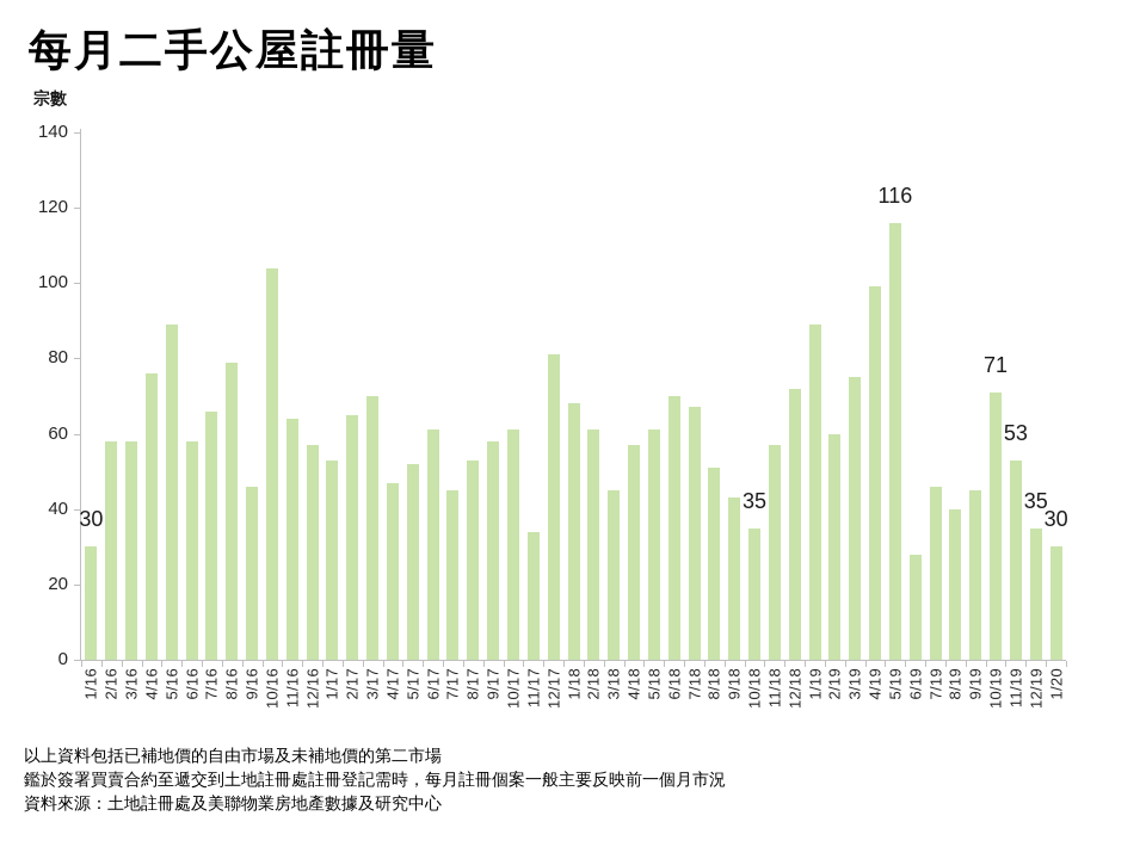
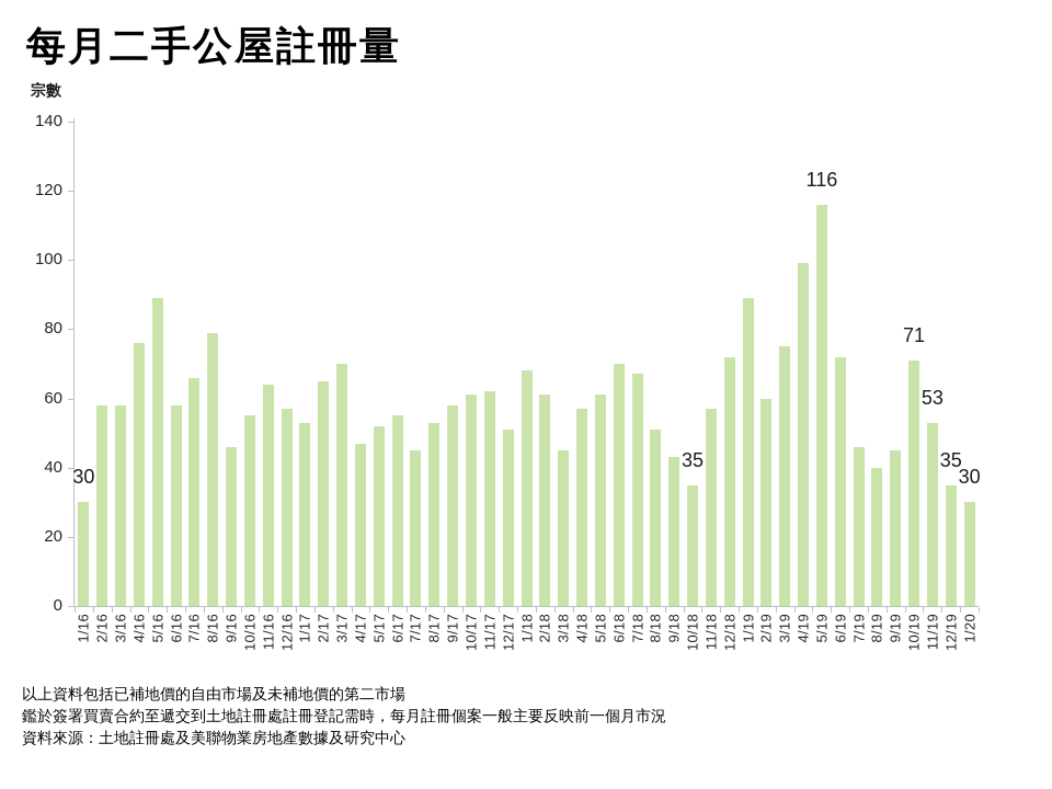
10/16: 104 -> 55
6/17: 61 -> 55
11/17: 34 -> 62
12/17: 81 -> 51
6/19: 28 -> 72
